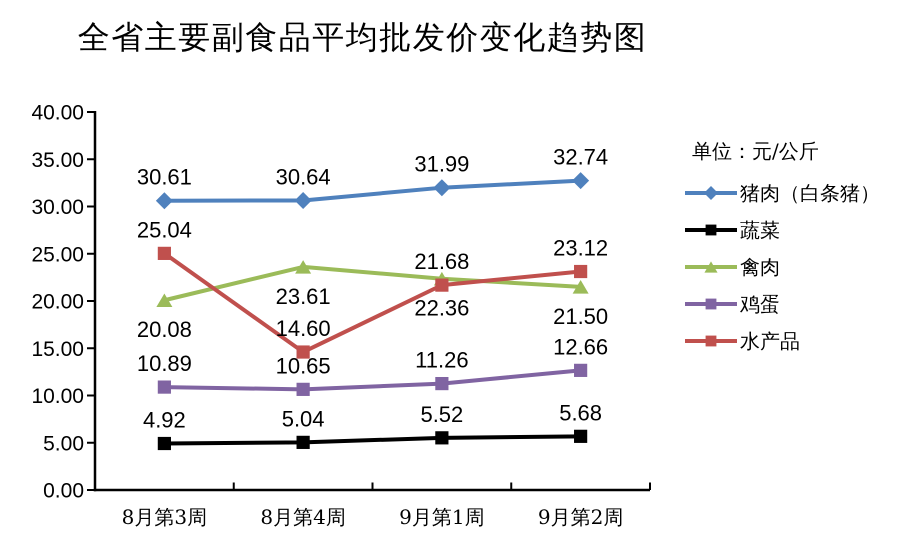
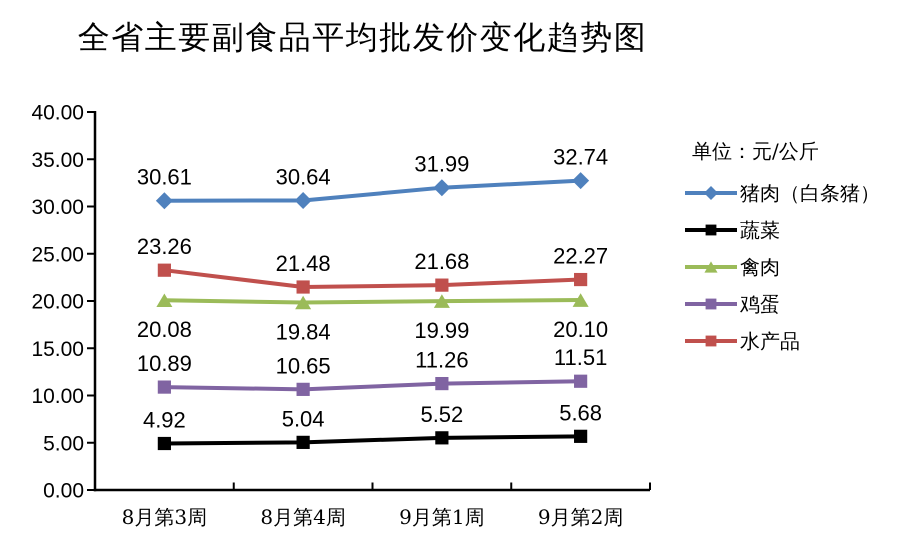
水产品/8月第3周: 25.04 -> 23.26
禽肉/8月第4周: 23.61 -> 19.84
水产品/8月第4周: 14.60 -> 21.48
禽肉/9月第1周: 22.36 -> 19.99
禽肉/9月第2周: 21.50 -> 20.10
鸡蛋/9月第2周: 12.66 -> 11.51
水产品/9月第2周: 23.12 -> 22.27
